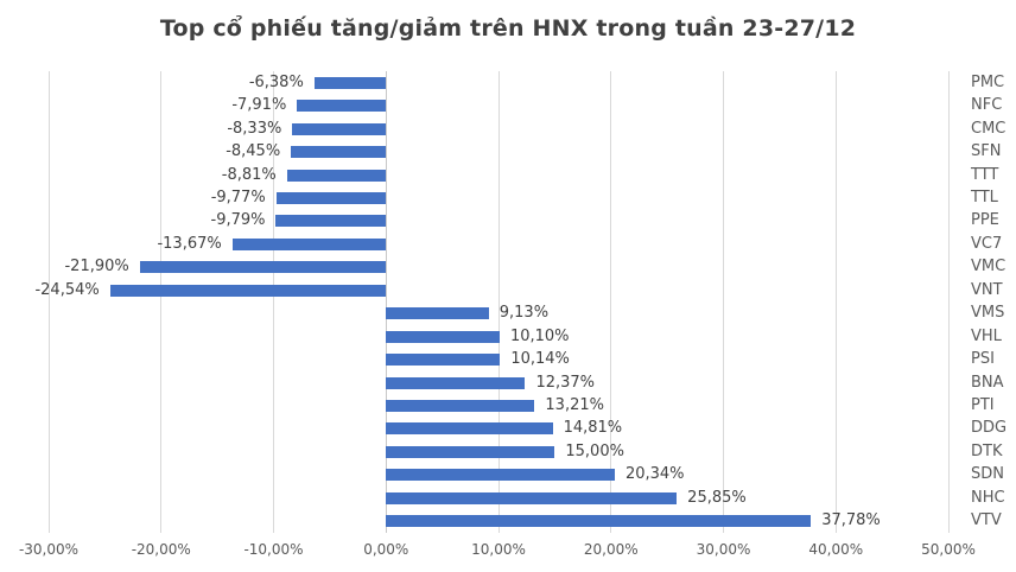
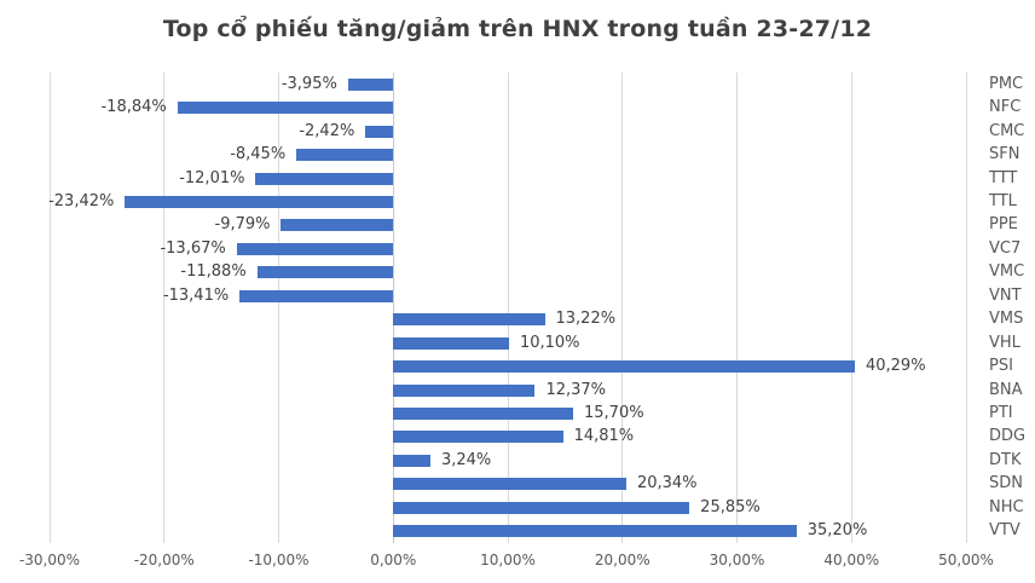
PMC: -6,38% -> -3,95%
NFC: -7,91% -> -18,84%
CMC: -8,33% -> -2,42%
TTT: -8,81% -> -12,01%
TTL: -9,77% -> -23,42%
VMC: -21,90% -> -11,88%
VNT: -24,54% -> -13,41%
VMS: 9,13% -> 13,22%
PSI: 10,14% -> 40,29%
PTI: 13,21% -> 15,70%
DTK: 15,00% -> 3,24%
VTV: 37,78% -> 35,20%
